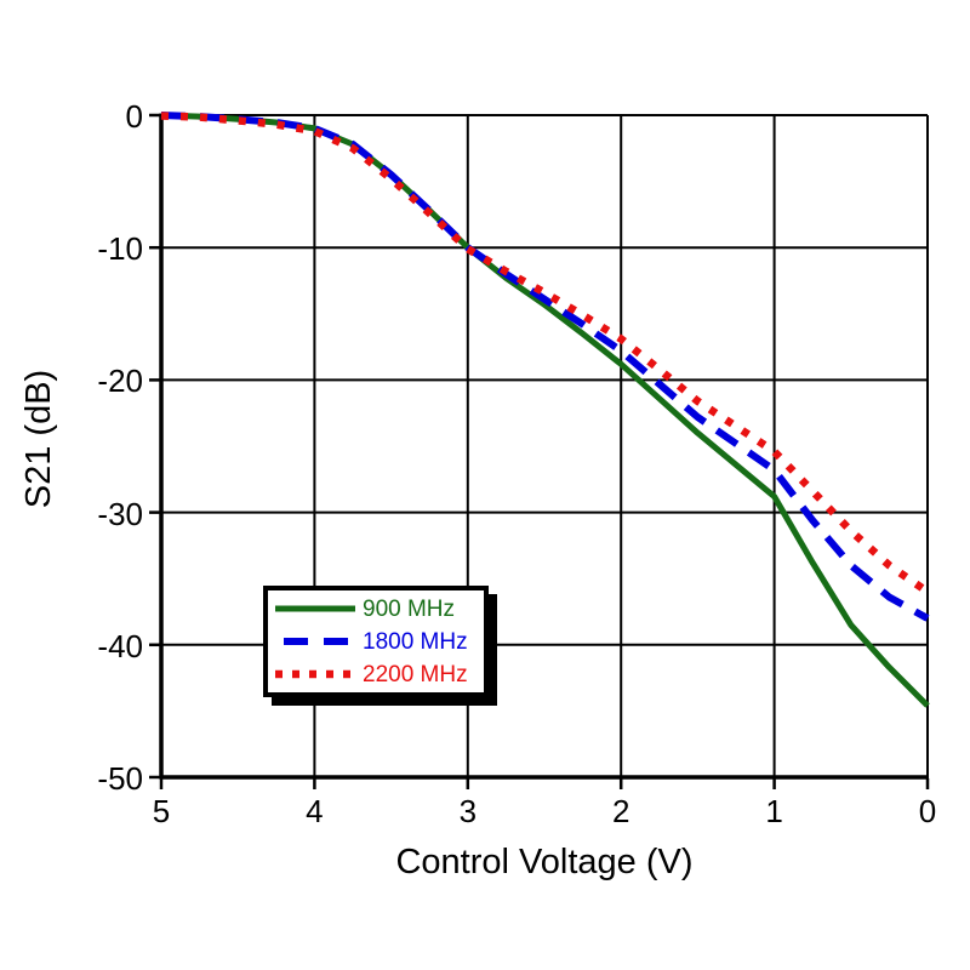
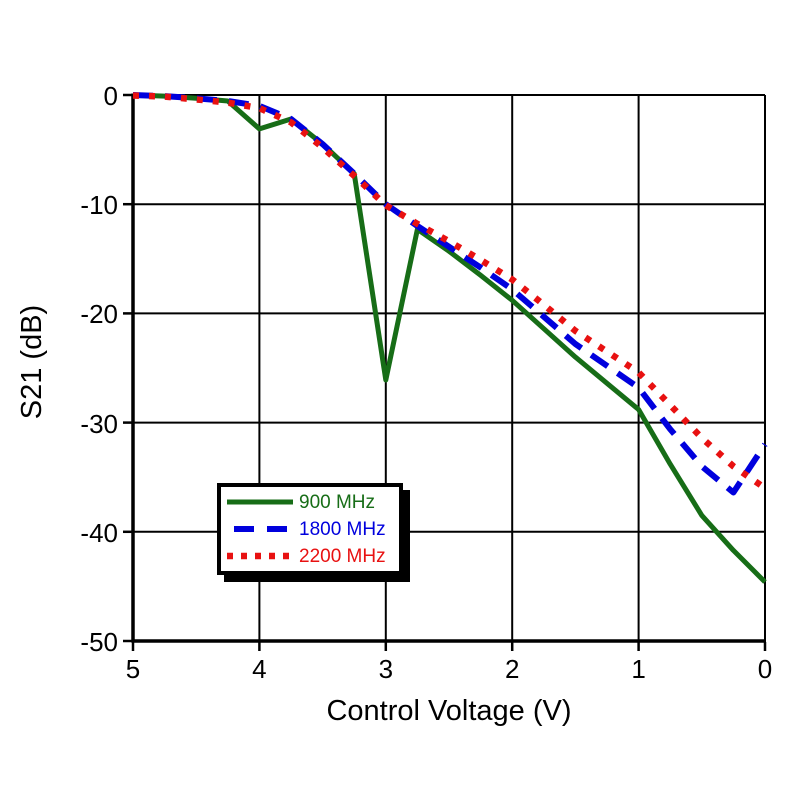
900 MHz/4: -1.0 -> -3.1
900 MHz/3: -10.0 -> -26.1
1800 MHz/0: -38.0 -> -32.0
